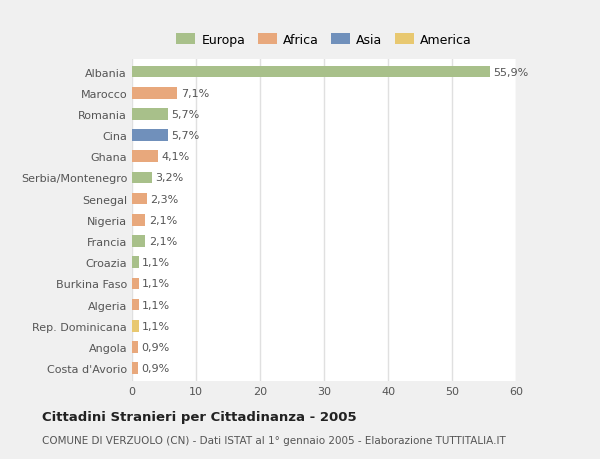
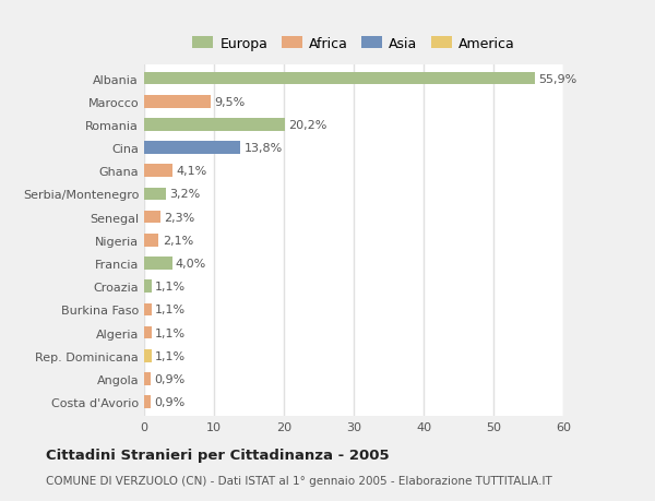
Marocco: 7,1% -> 9,5%
Romania: 5,7% -> 20,2%
Cina: 5,7% -> 13,8%
Francia: 2,1% -> 4,0%
